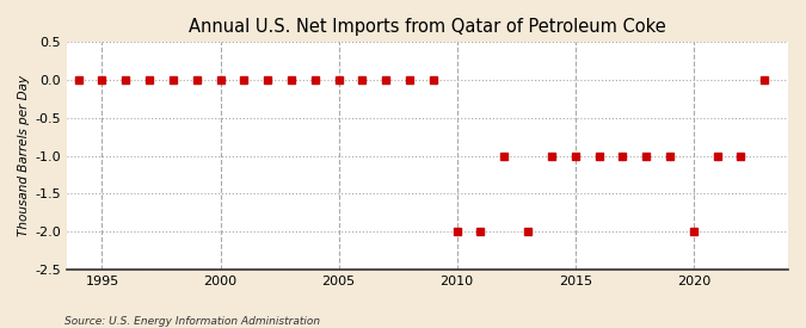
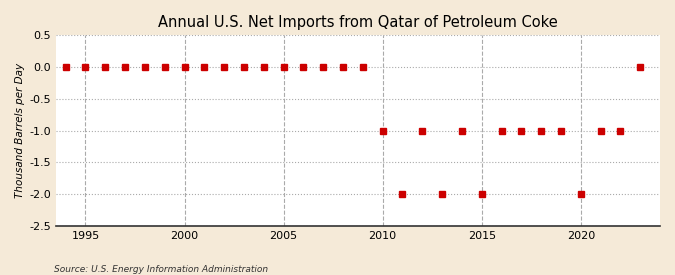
2010: -2 -> -1
2015: -1 -> -2
